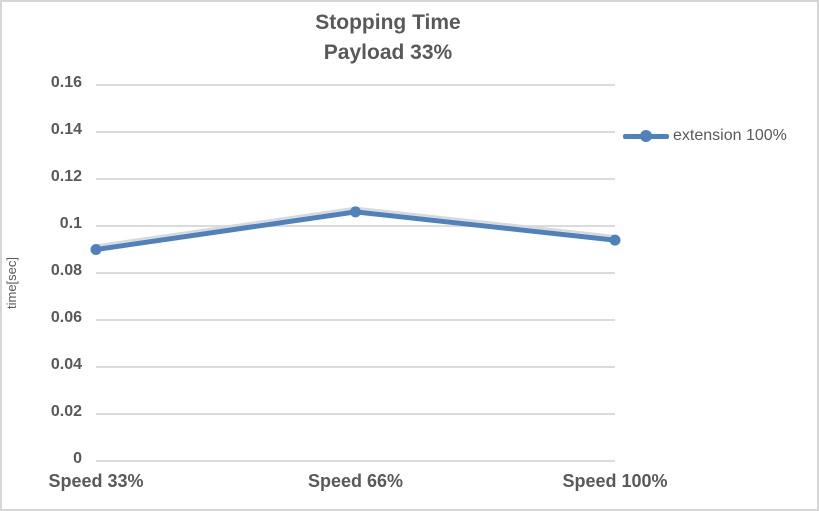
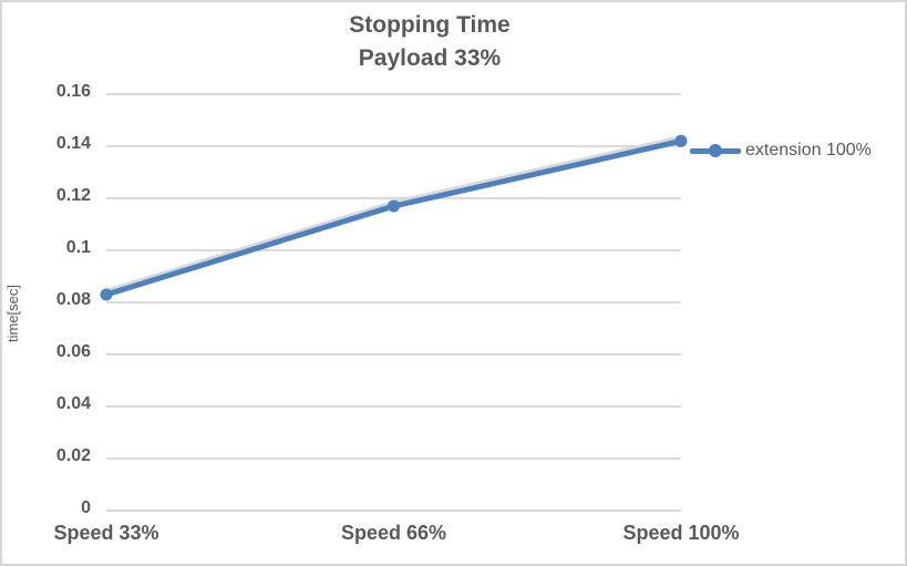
Speed 33%: 0.090 -> 0.083
Speed 66%: 0.106 -> 0.117
Speed 100%: 0.094 -> 0.142
